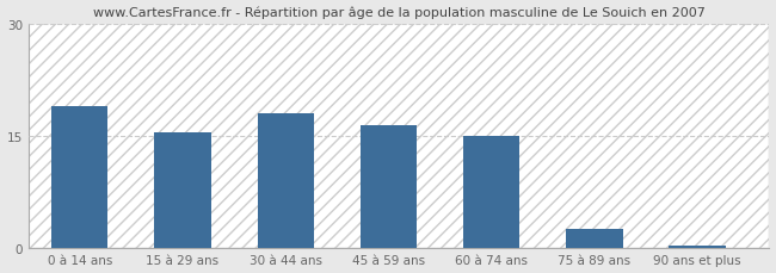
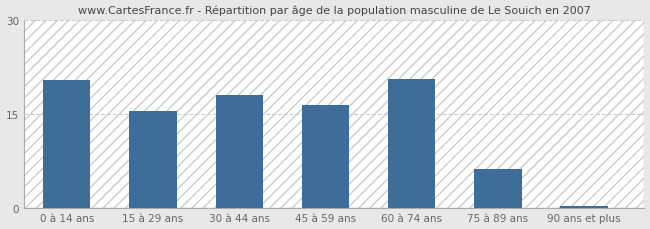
0 à 14 ans: 19.0 -> 20.4
60 à 74 ans: 15.0 -> 20.6
75 à 89 ans: 2.5 -> 6.2
